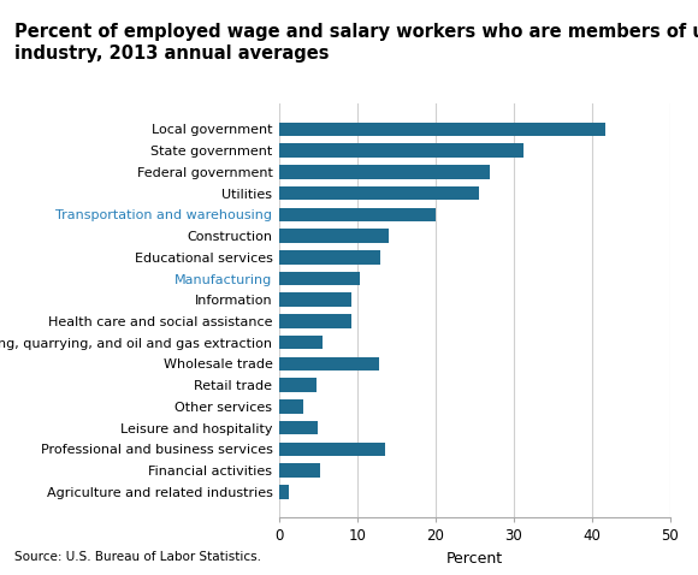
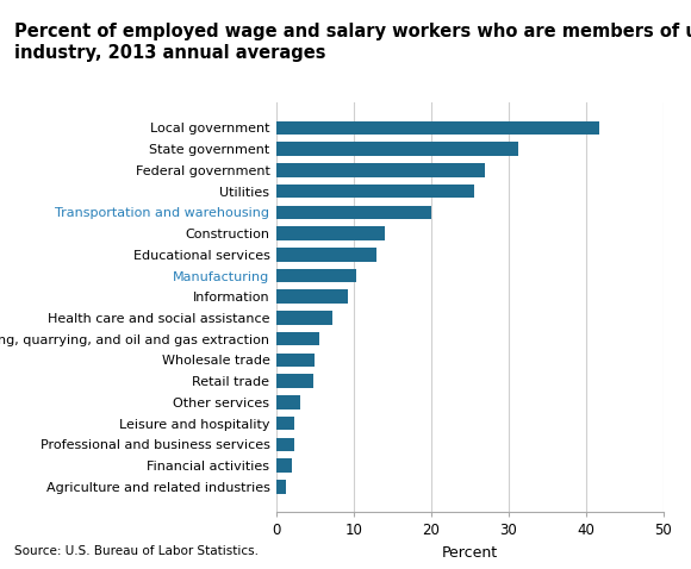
Health care and social assistance: 9.2 -> 7.2
Wholesale trade: 12.8 -> 4.9
Leisure and hospitality: 5.0 -> 2.3
Professional and business services: 13.6 -> 2.3
Financial activities: 5.2 -> 2.0
